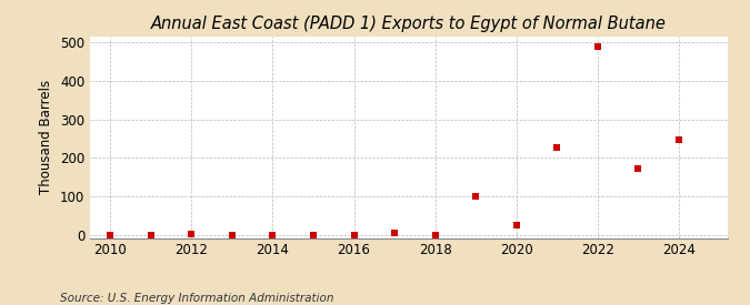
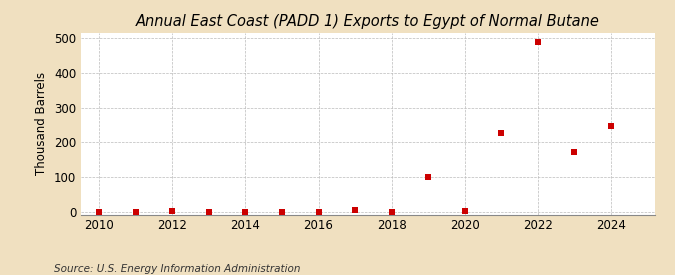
2020: 25 -> 2
